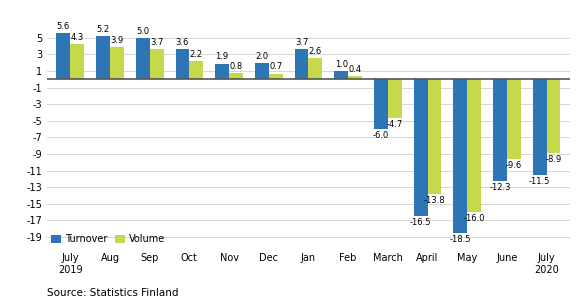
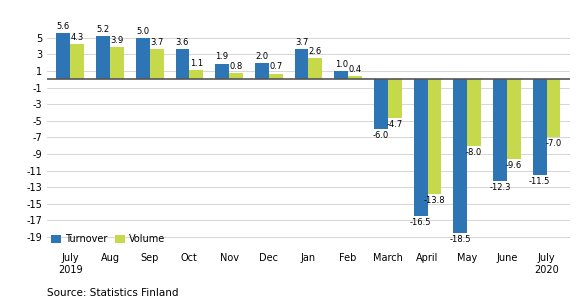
Volume/Oct: 2.2 -> 1.1
Volume/May: -16.0 -> -8.0
Volume/July 2020: -8.9 -> -7.0
